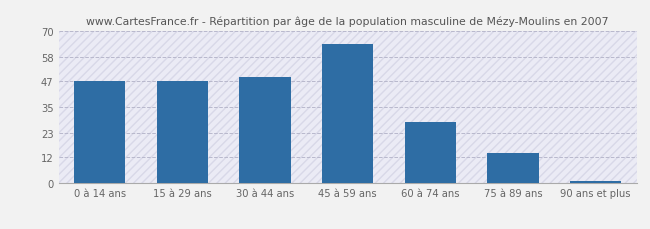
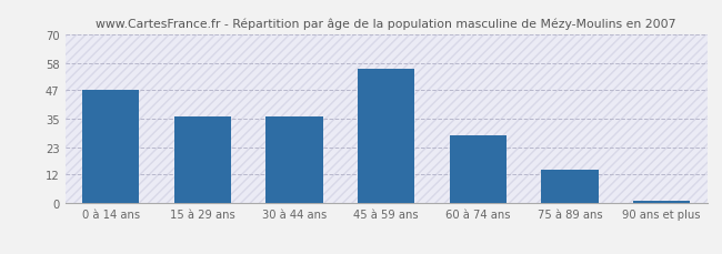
15 à 29 ans: 47 -> 36
30 à 44 ans: 49 -> 36
45 à 59 ans: 64 -> 56
